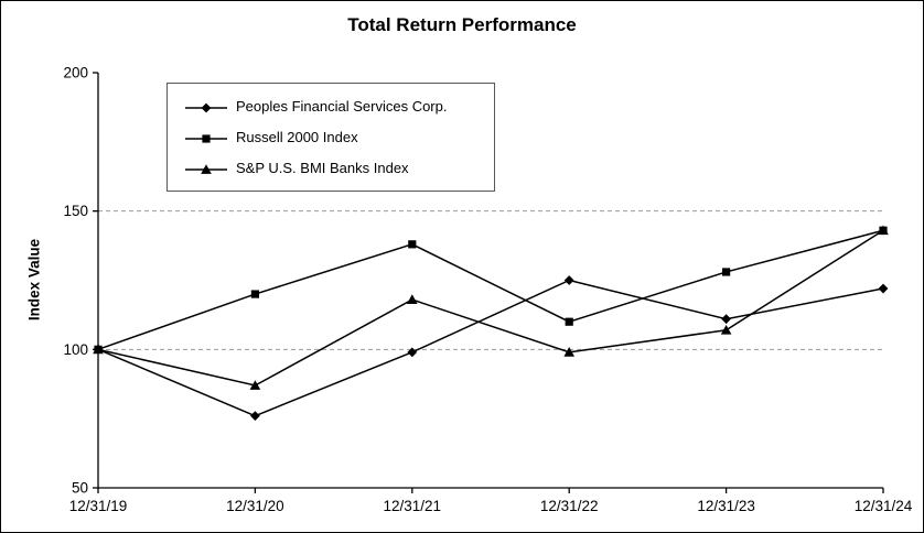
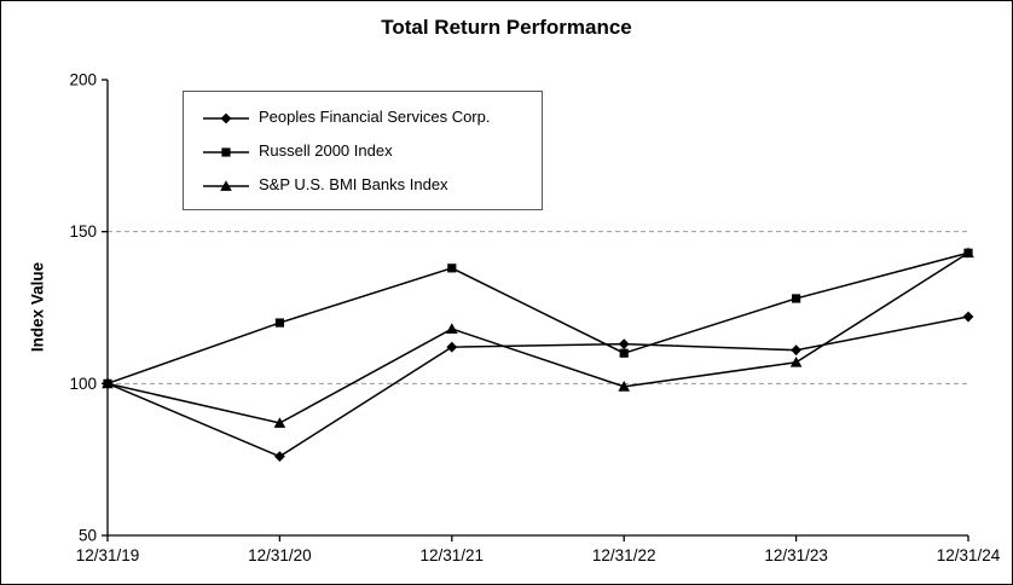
Peoples Financial Services Corp./12/31/21: 99 -> 112
Peoples Financial Services Corp./12/31/22: 125 -> 113
